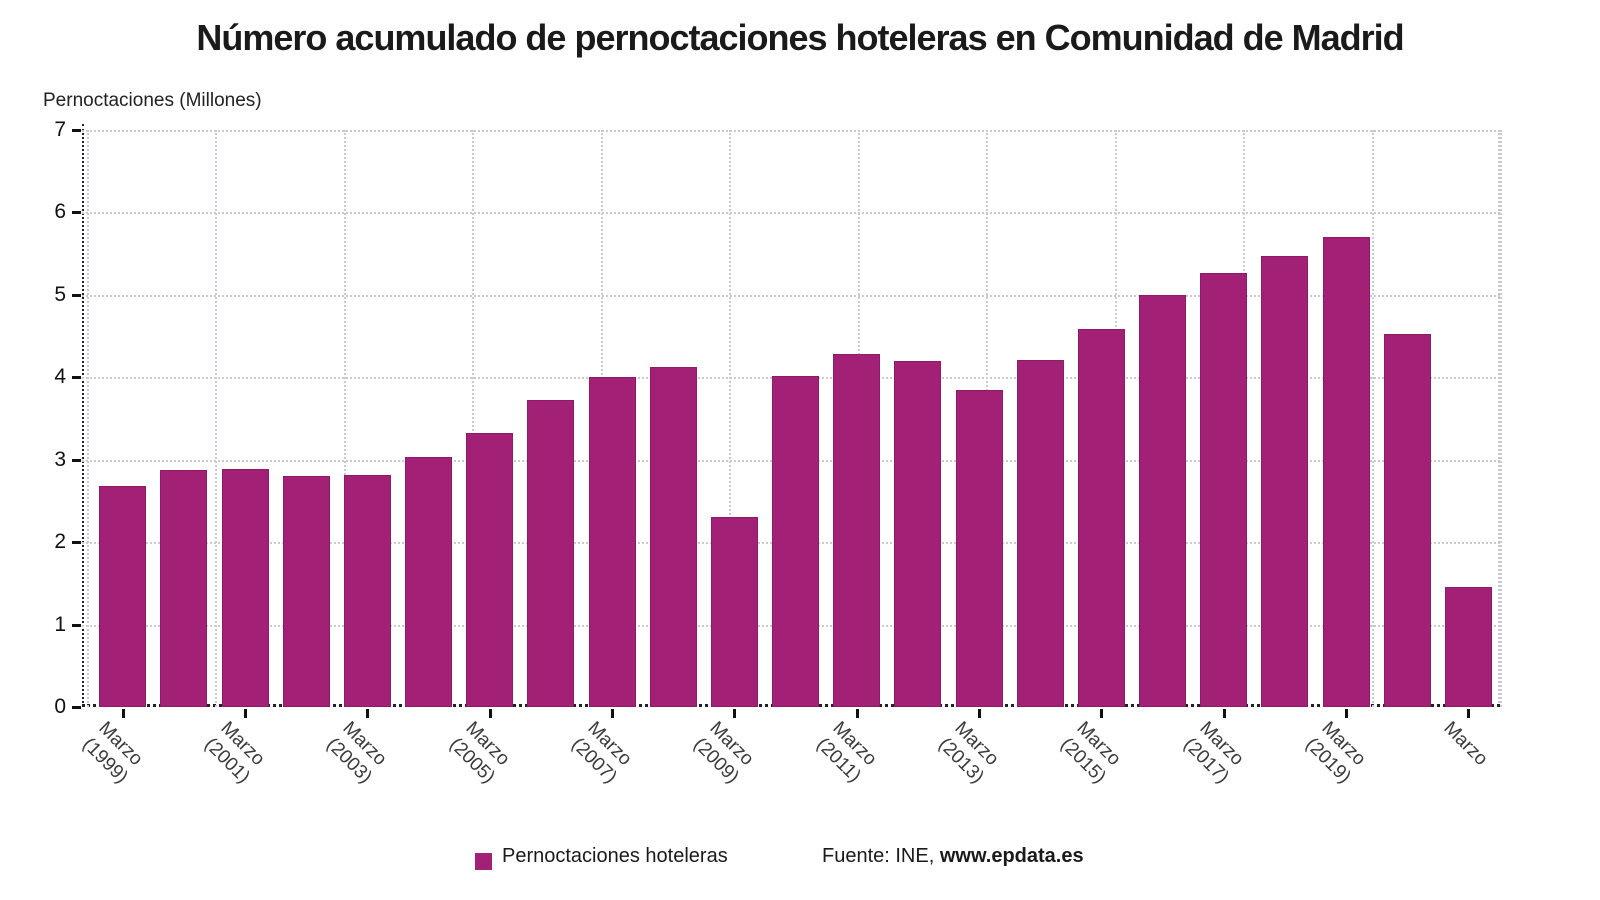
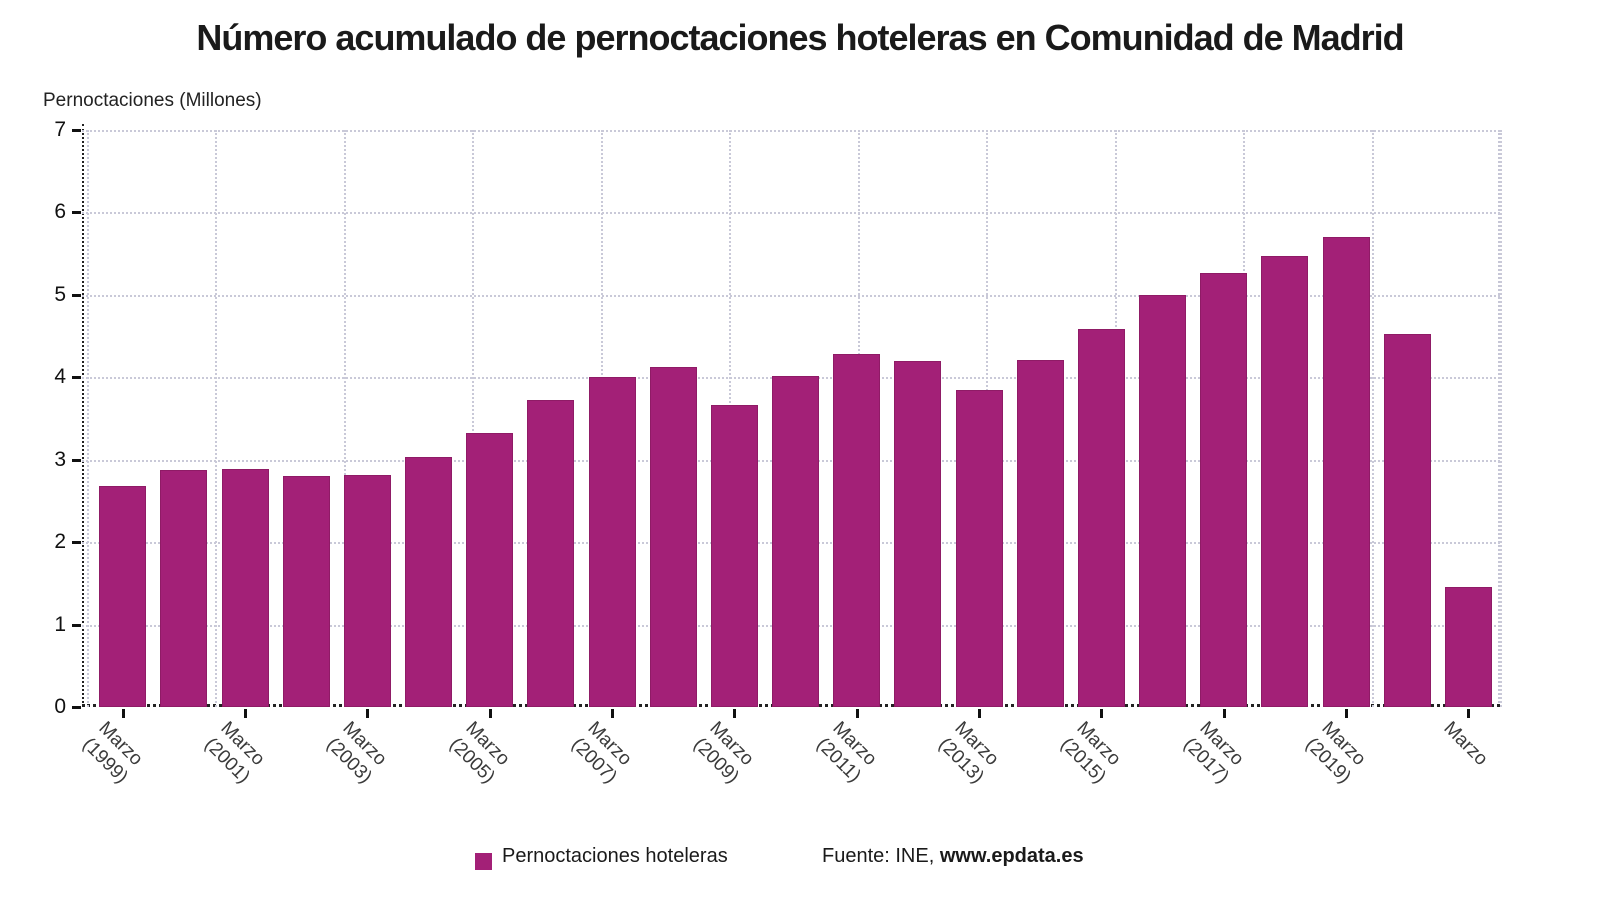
Marzo (2009): 2.3 -> 3.7
